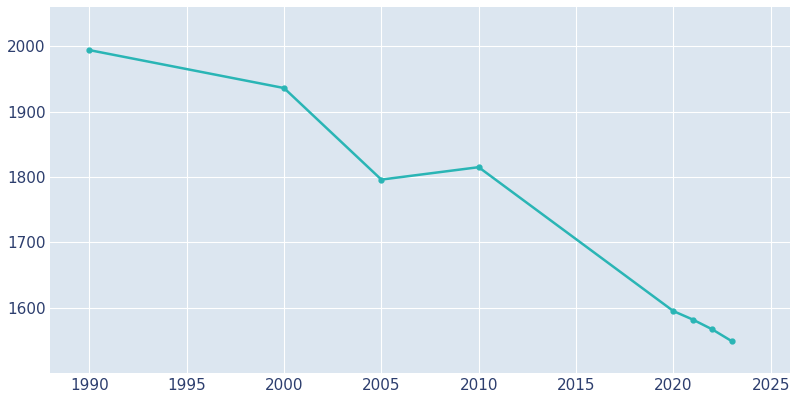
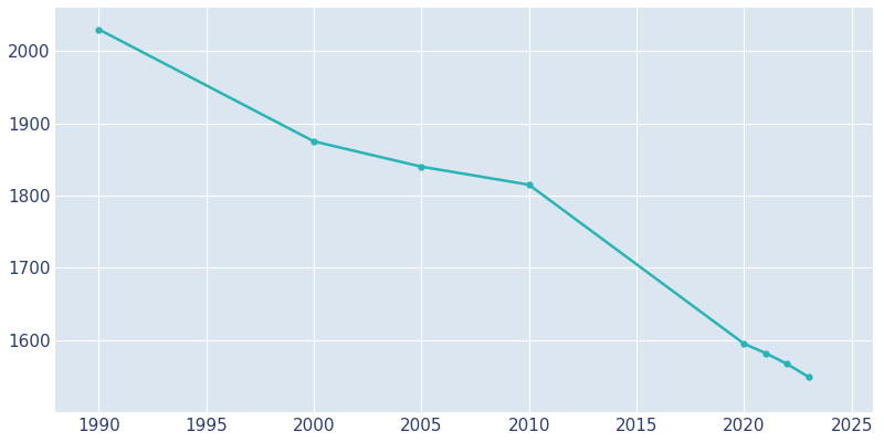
1990: 1994 -> 2030
2000: 1936 -> 1875
2005: 1796 -> 1840
